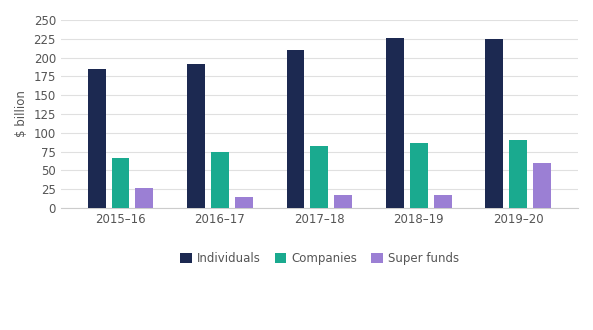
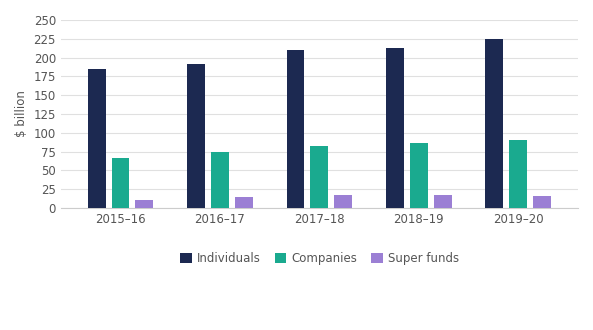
Super funds/2015–16: 26 -> 11
Individuals/2018–19: 226 -> 213
Super funds/2019–20: 60 -> 16
